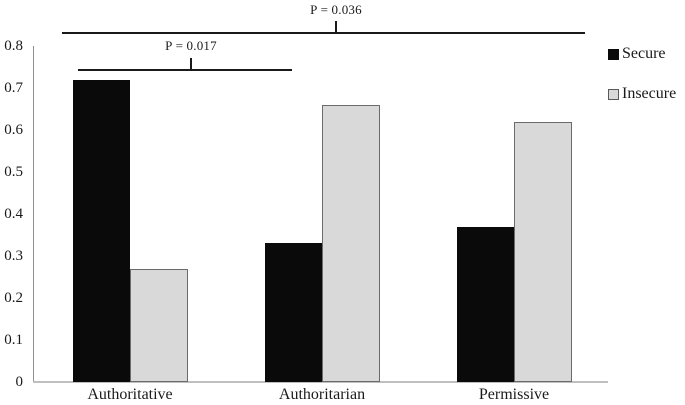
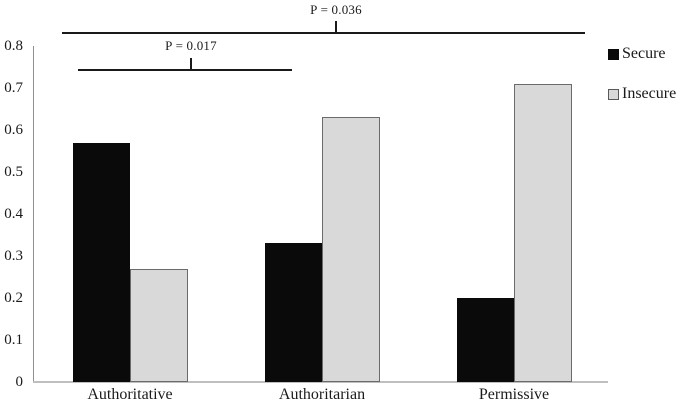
Secure/Authoritative: 0.72 -> 0.57
Insecure/Authoritarian: 0.66 -> 0.63
Secure/Permissive: 0.37 -> 0.20
Insecure/Permissive: 0.62 -> 0.71
